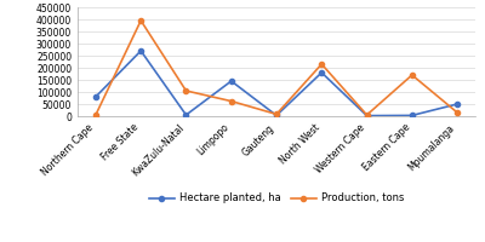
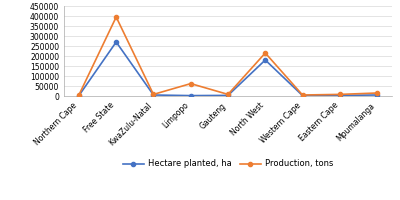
Hectare planted, ha/Northern Cape: 80000 -> 2000
Production, tons/KwaZulu-Natal: 105000 -> 8000
Hectare planted, ha/Limpopo: 145000 -> 2000
Production, tons/Eastern Cape: 170000 -> 8000
Hectare planted, ha/Mpumalanga: 50000 -> 5000
